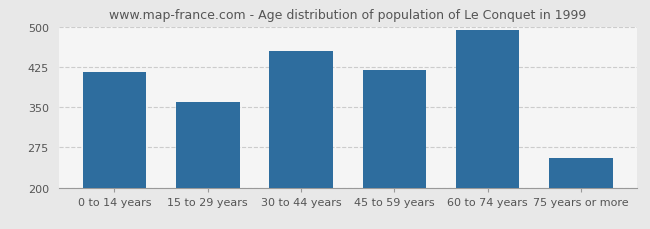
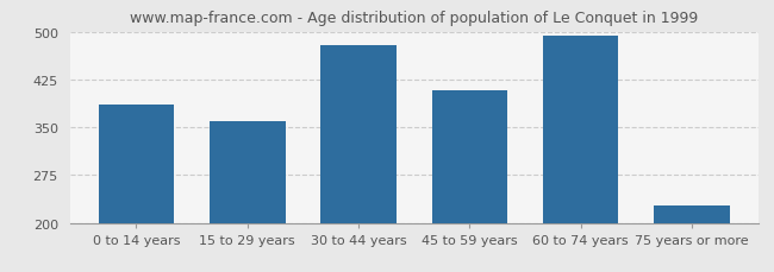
0 to 14 years: 415 -> 386
30 to 44 years: 455 -> 478
45 to 59 years: 420 -> 408
75 years or more: 255 -> 228
